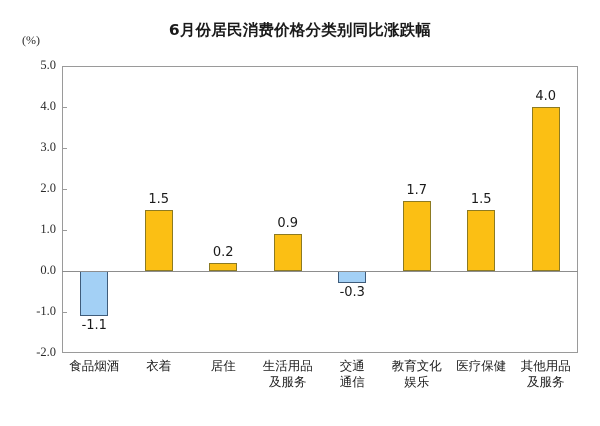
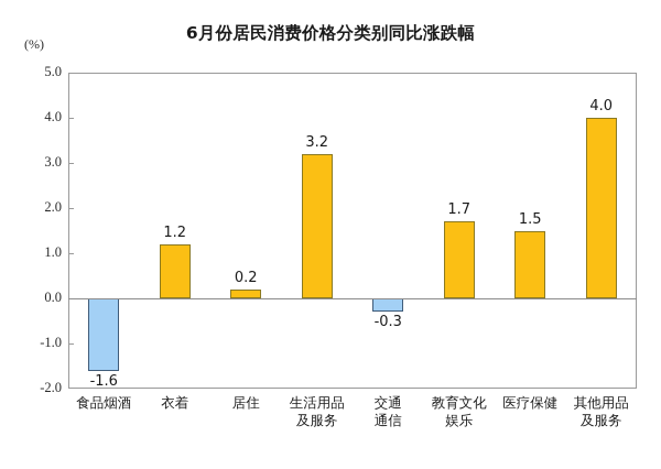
食品烟酒: -1.1 -> -1.6
衣着: 1.5 -> 1.2
生活用品及服务: 0.9 -> 3.2
